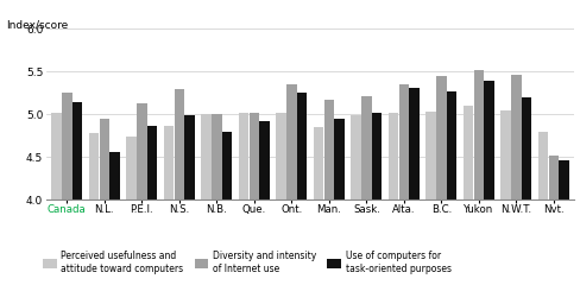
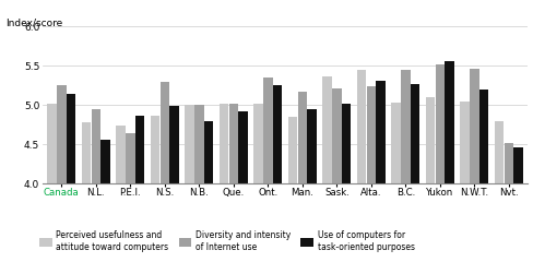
Diversity and intensity of Internet use/P.E.I.: 5.12 -> 4.64
Perceived usefulness and attitude toward computers/Sask.: 4.98 -> 5.36
Perceived usefulness and attitude toward computers/Alta.: 5.02 -> 5.44
Diversity and intensity of Internet use/Alta.: 5.35 -> 5.24
Use of computers for task-oriented purposes/Yukon: 5.39 -> 5.56
